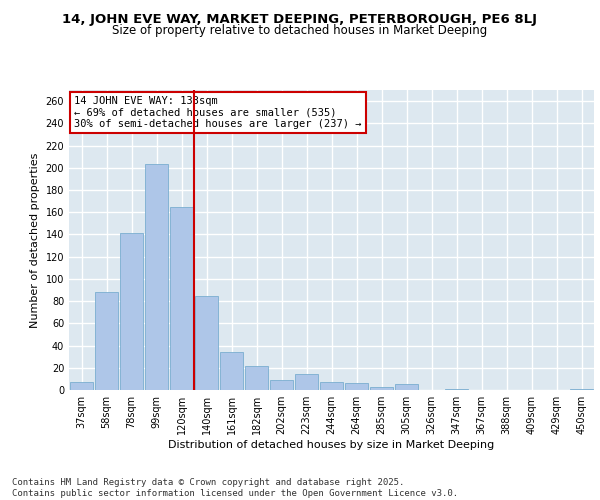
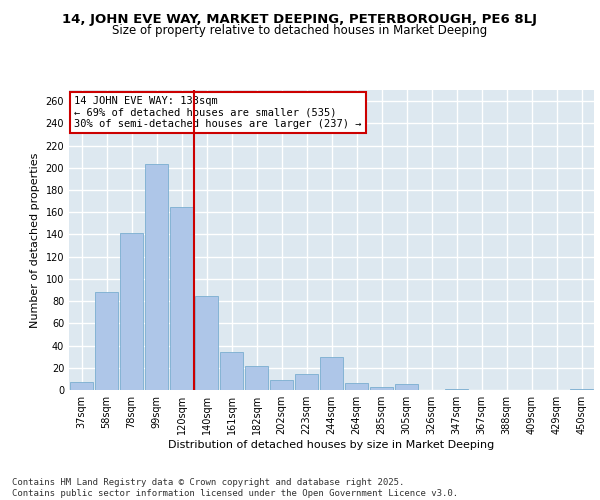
244sqm: 7 -> 30
